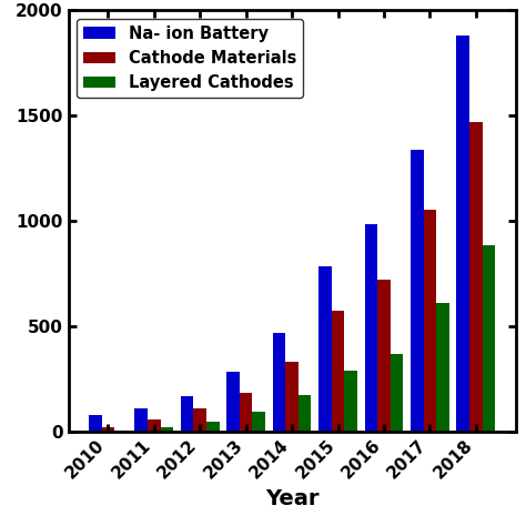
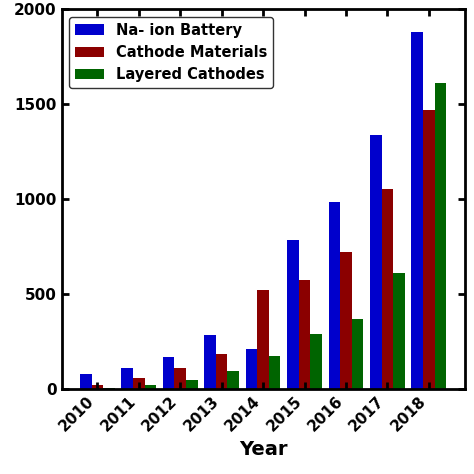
Na- ion Battery/2014: 470 -> 210
Cathode Materials/2014: 330 -> 520
Layered Cathodes/2018: 880 -> 1610
